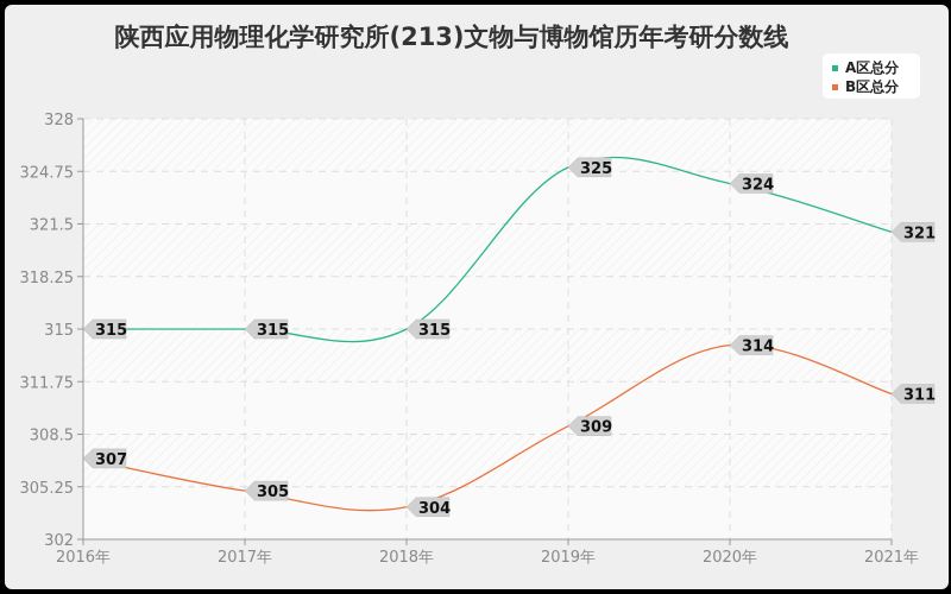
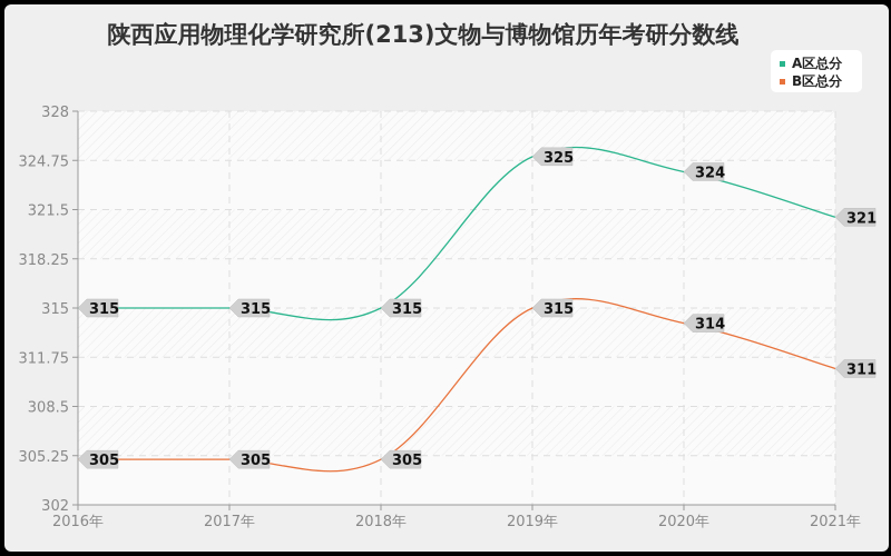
B区总分/2016年: 307 -> 305
B区总分/2018年: 304 -> 305
B区总分/2019年: 309 -> 315
